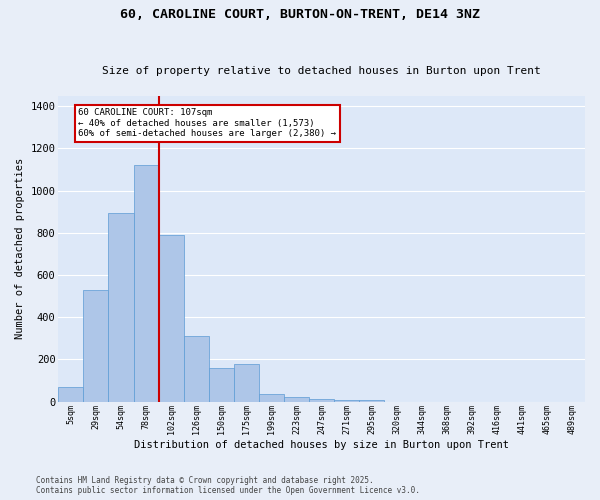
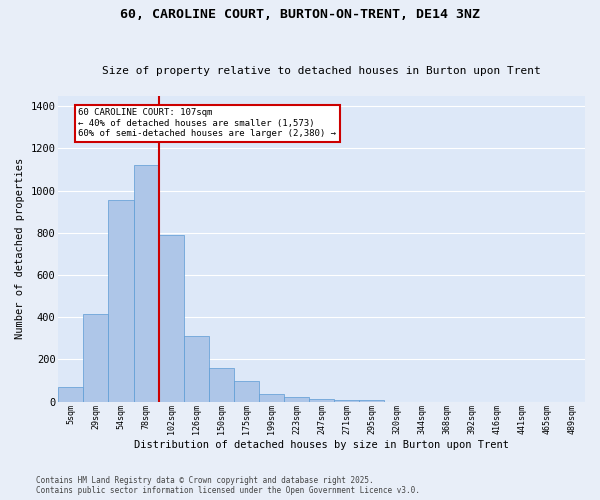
29sqm: 530 -> 415
54sqm: 895 -> 955
175sqm: 180 -> 100
